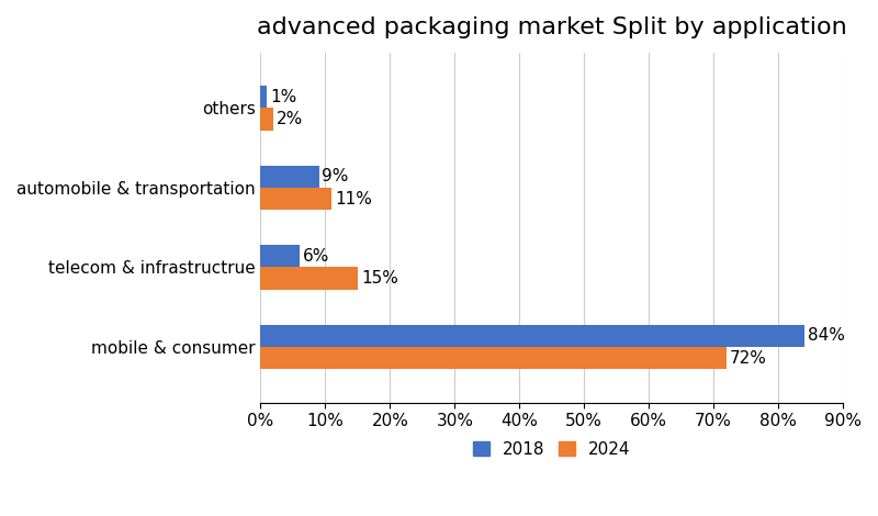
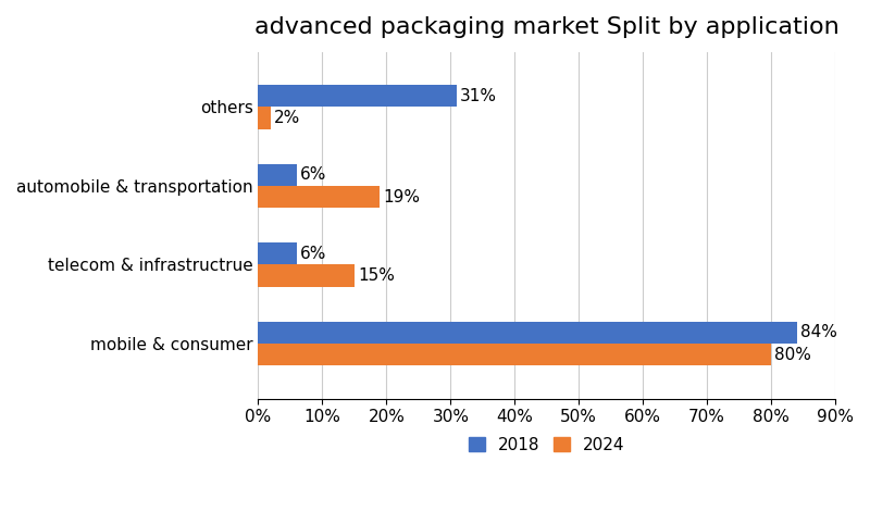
2018/others: 1% -> 31%
2018/automobile & transportation: 9% -> 6%
2024/automobile & transportation: 11% -> 19%
2024/mobile & consumer: 72% -> 80%
